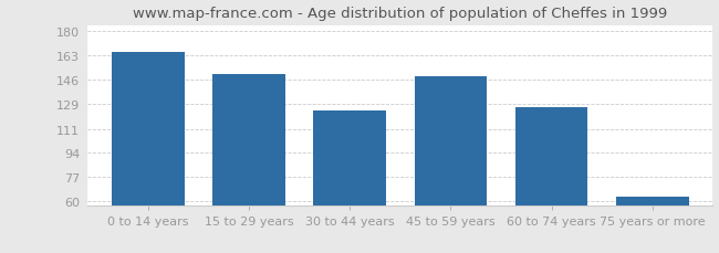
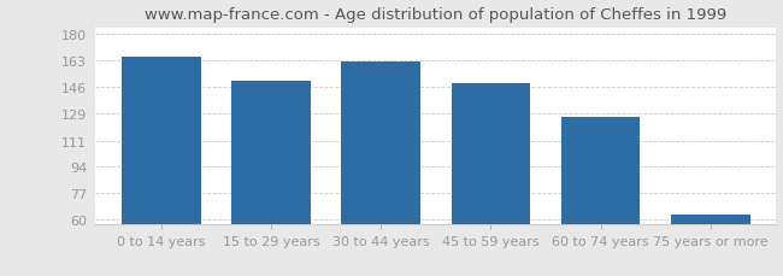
30 to 44 years: 124 -> 162
